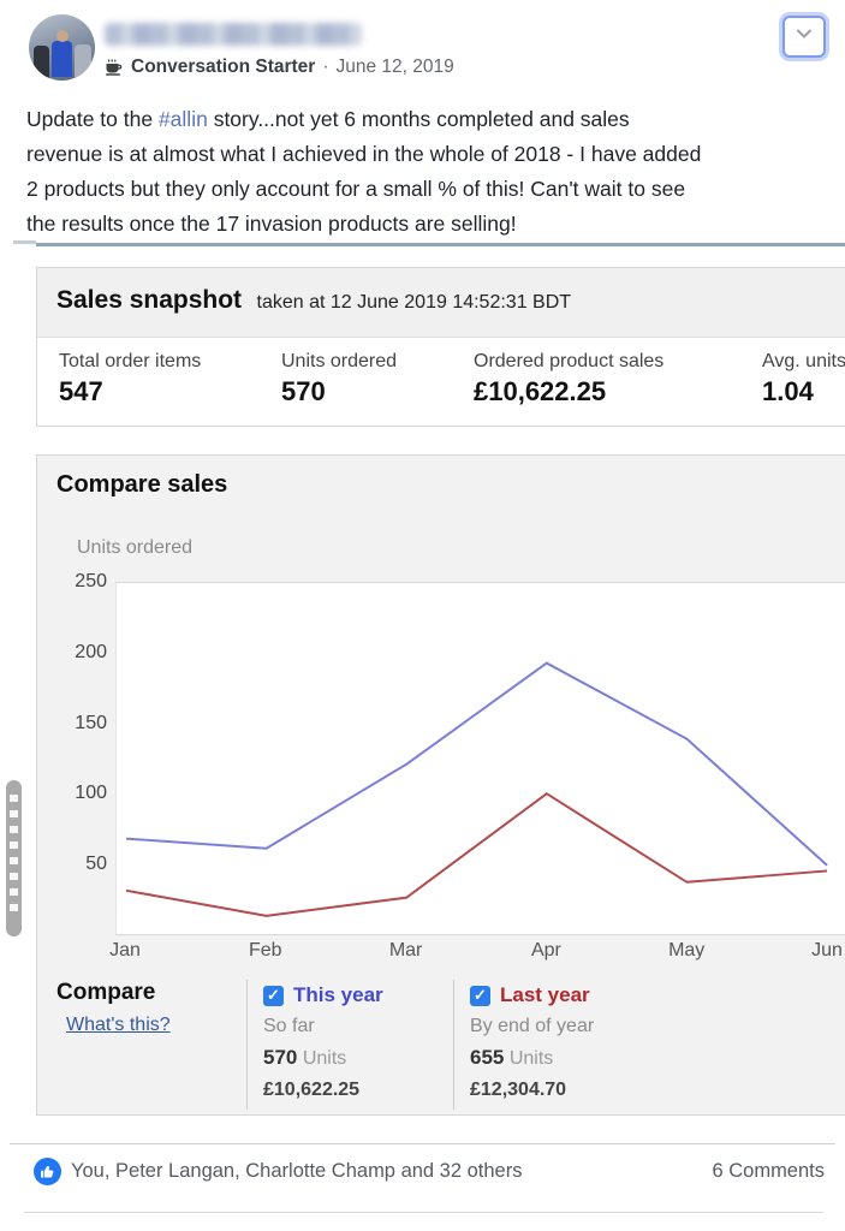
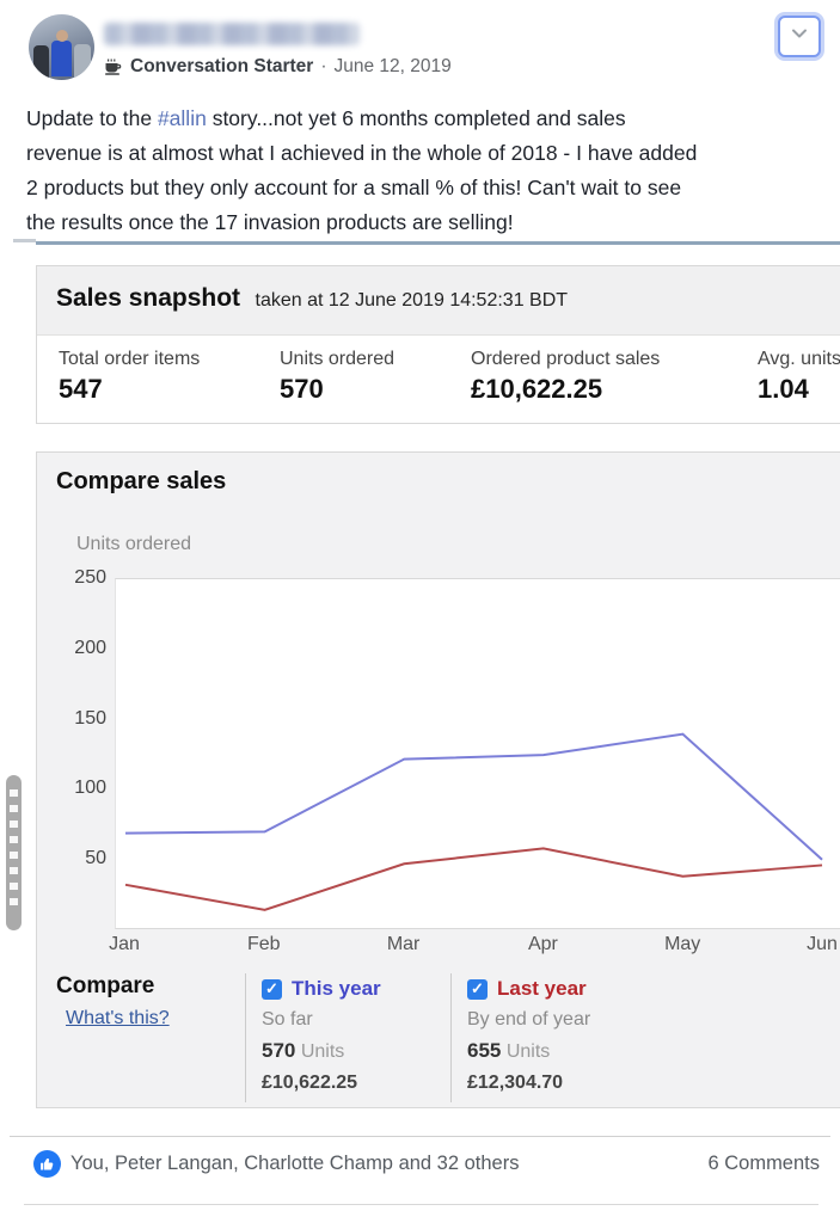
This year/Feb: 61 -> 69
Last year/Mar: 26 -> 46
This year/Apr: 193 -> 124
Last year/Apr: 100 -> 57
